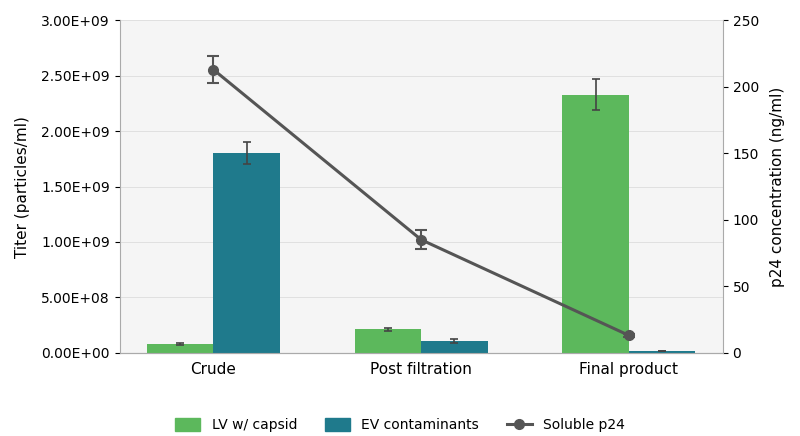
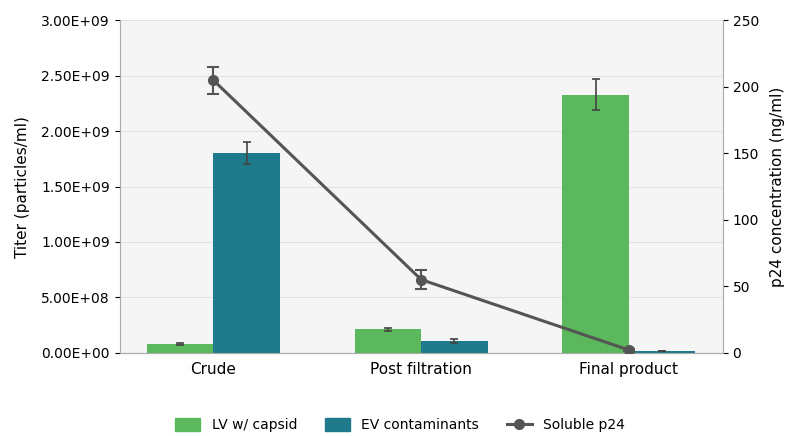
Soluble p24/Crude: 213 -> 205
Soluble p24/Post filtration: 85 -> 55
Soluble p24/Final product: 13 -> 2
